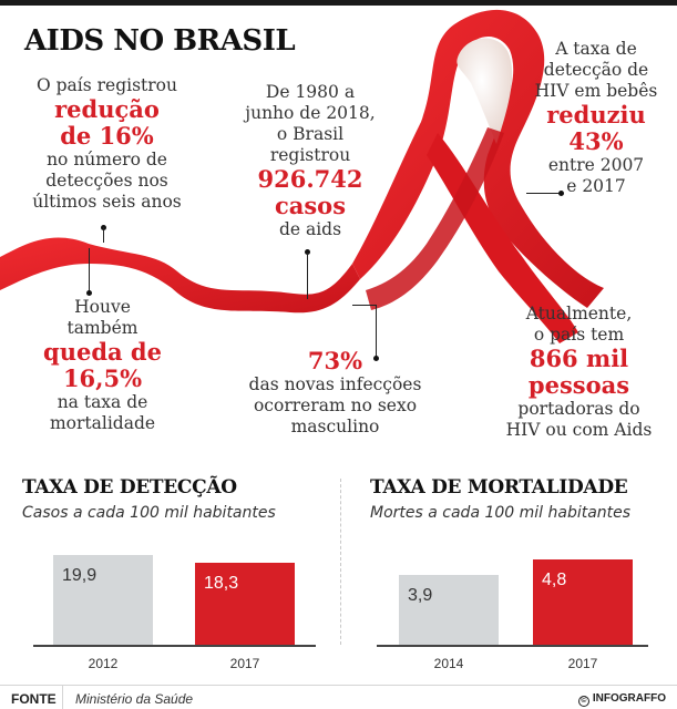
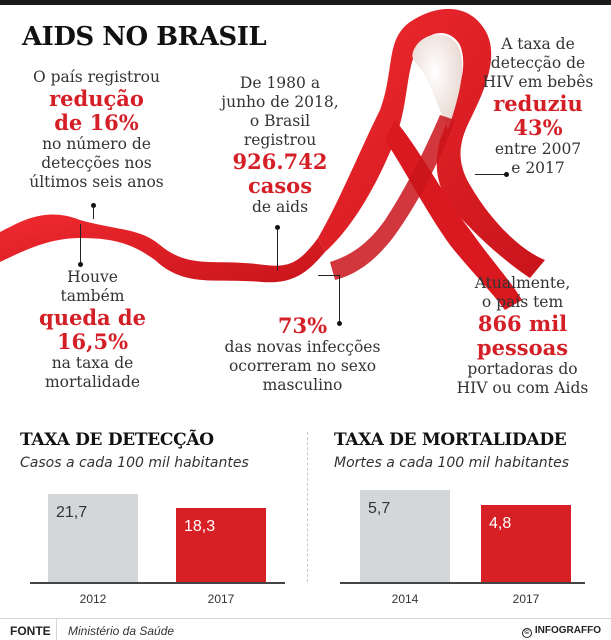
TAXA DE DETECÇÃO/2012: 19,9 -> 21,7
TAXA DE MORTALIDADE/2014: 3,9 -> 5,7
